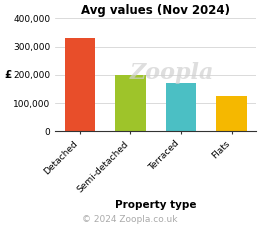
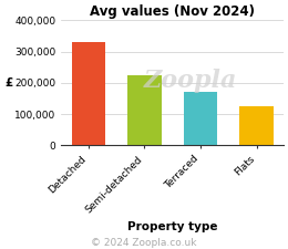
Semi-detached: 200,000 -> 225,000
